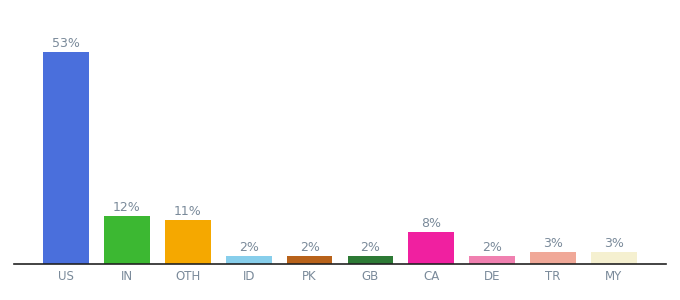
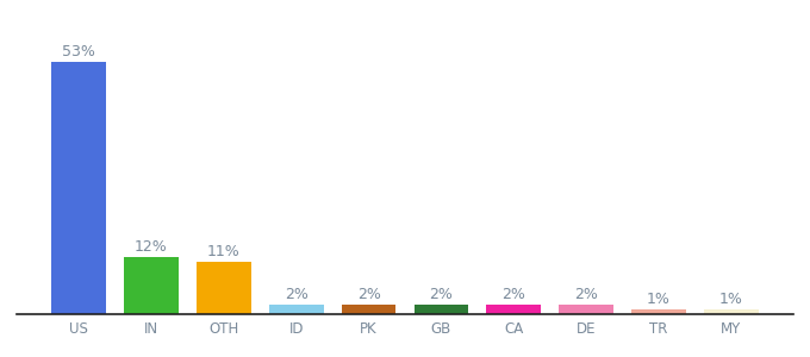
CA: 8% -> 2%
TR: 3% -> 1%
MY: 3% -> 1%
